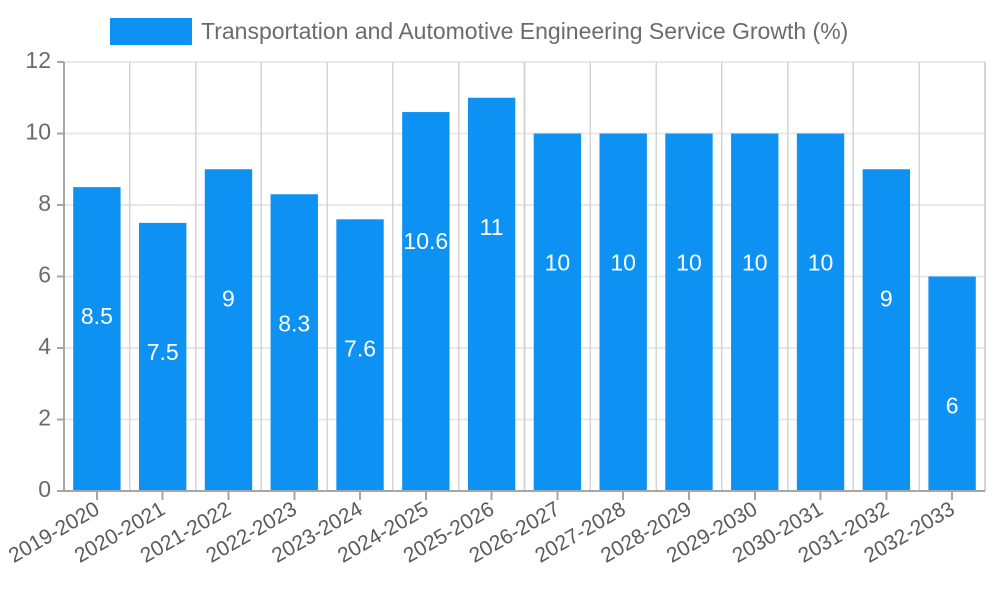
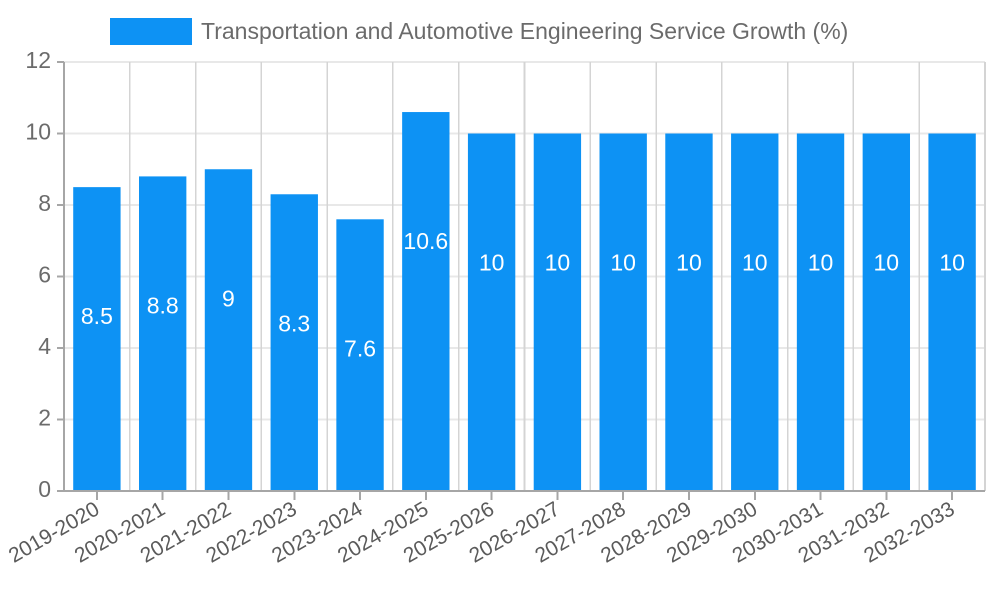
2020-2021: 7.5 -> 8.8
2025-2026: 11 -> 10
2031-2032: 9 -> 10
2032-2033: 6 -> 10
